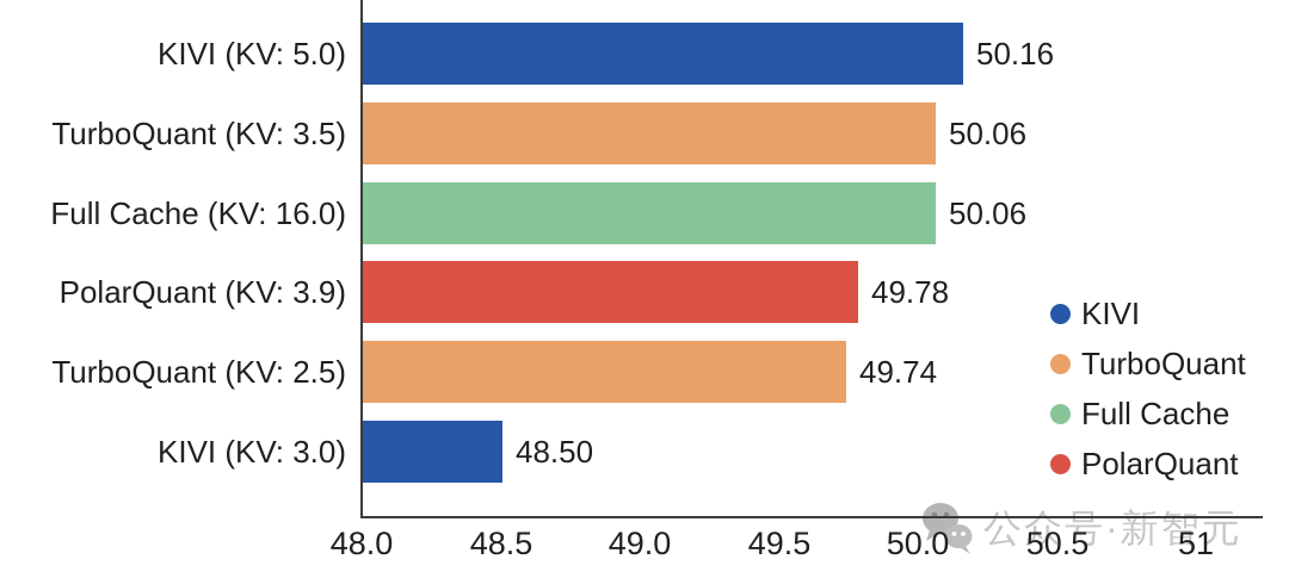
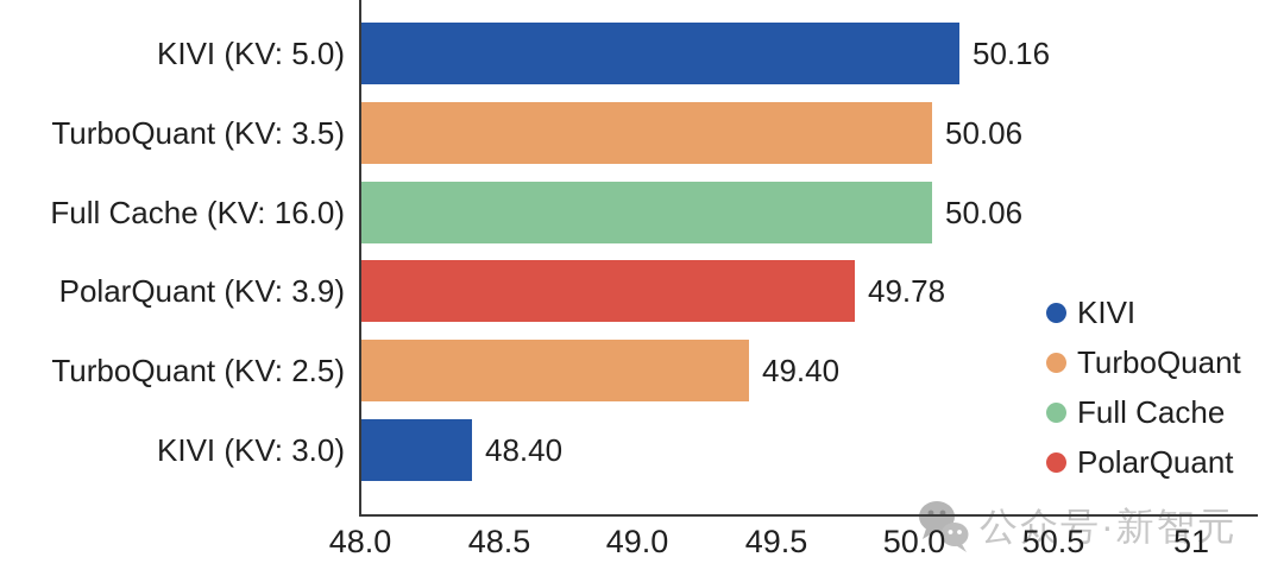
TurboQuant (KV: 2.5): 49.74 -> 49.40
KIVI (KV: 3.0): 48.50 -> 48.40
